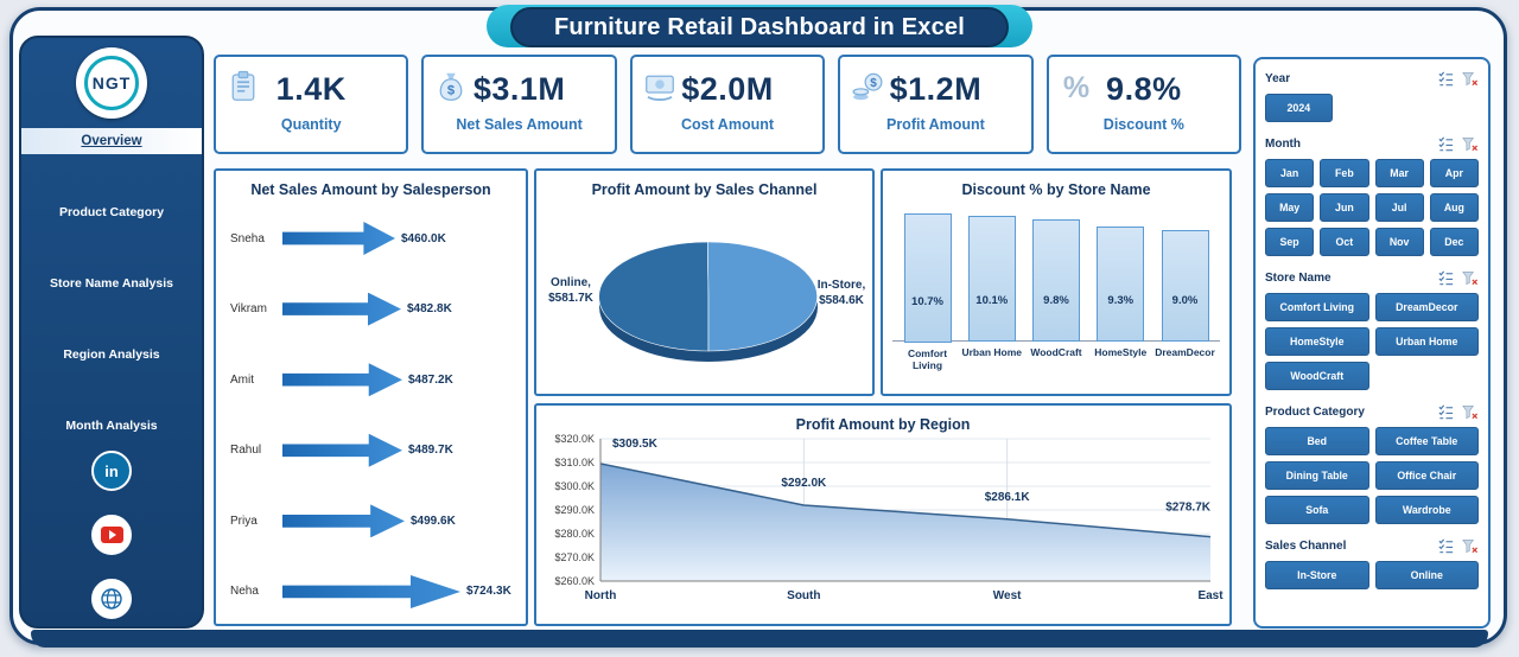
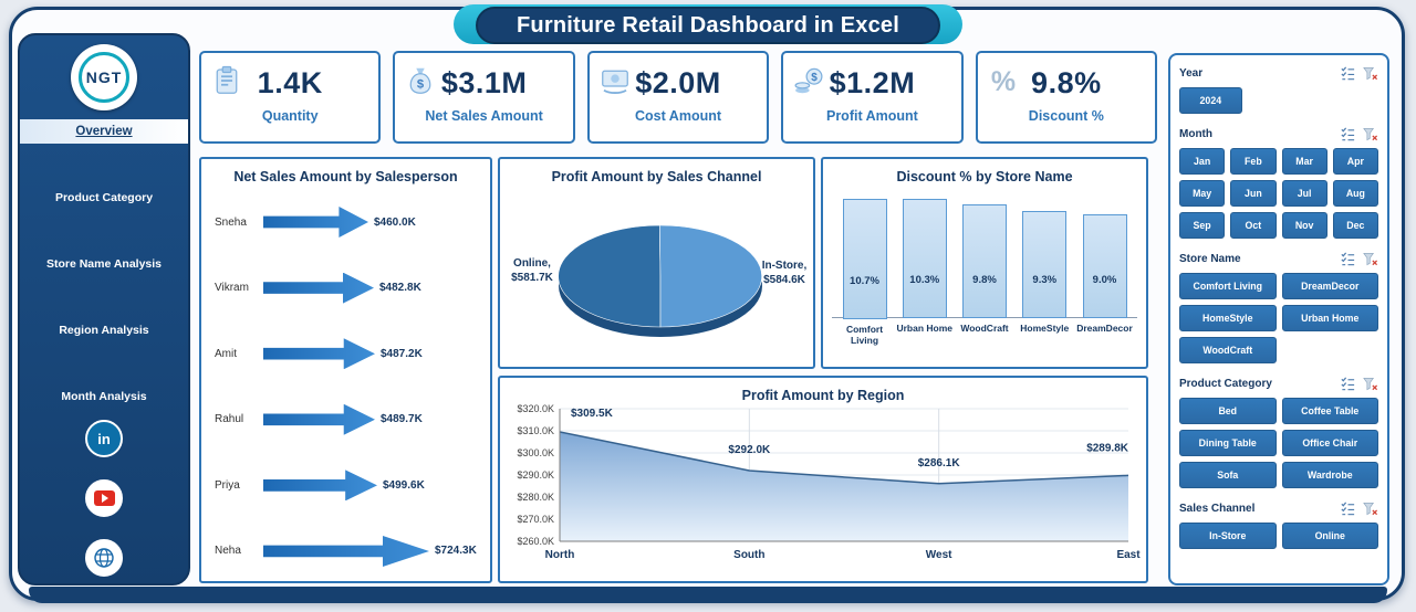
Discount % by Store Name/Urban Home: 10.1% -> 10.3%
Profit Amount by Region/East: $278.7K -> $289.8K
